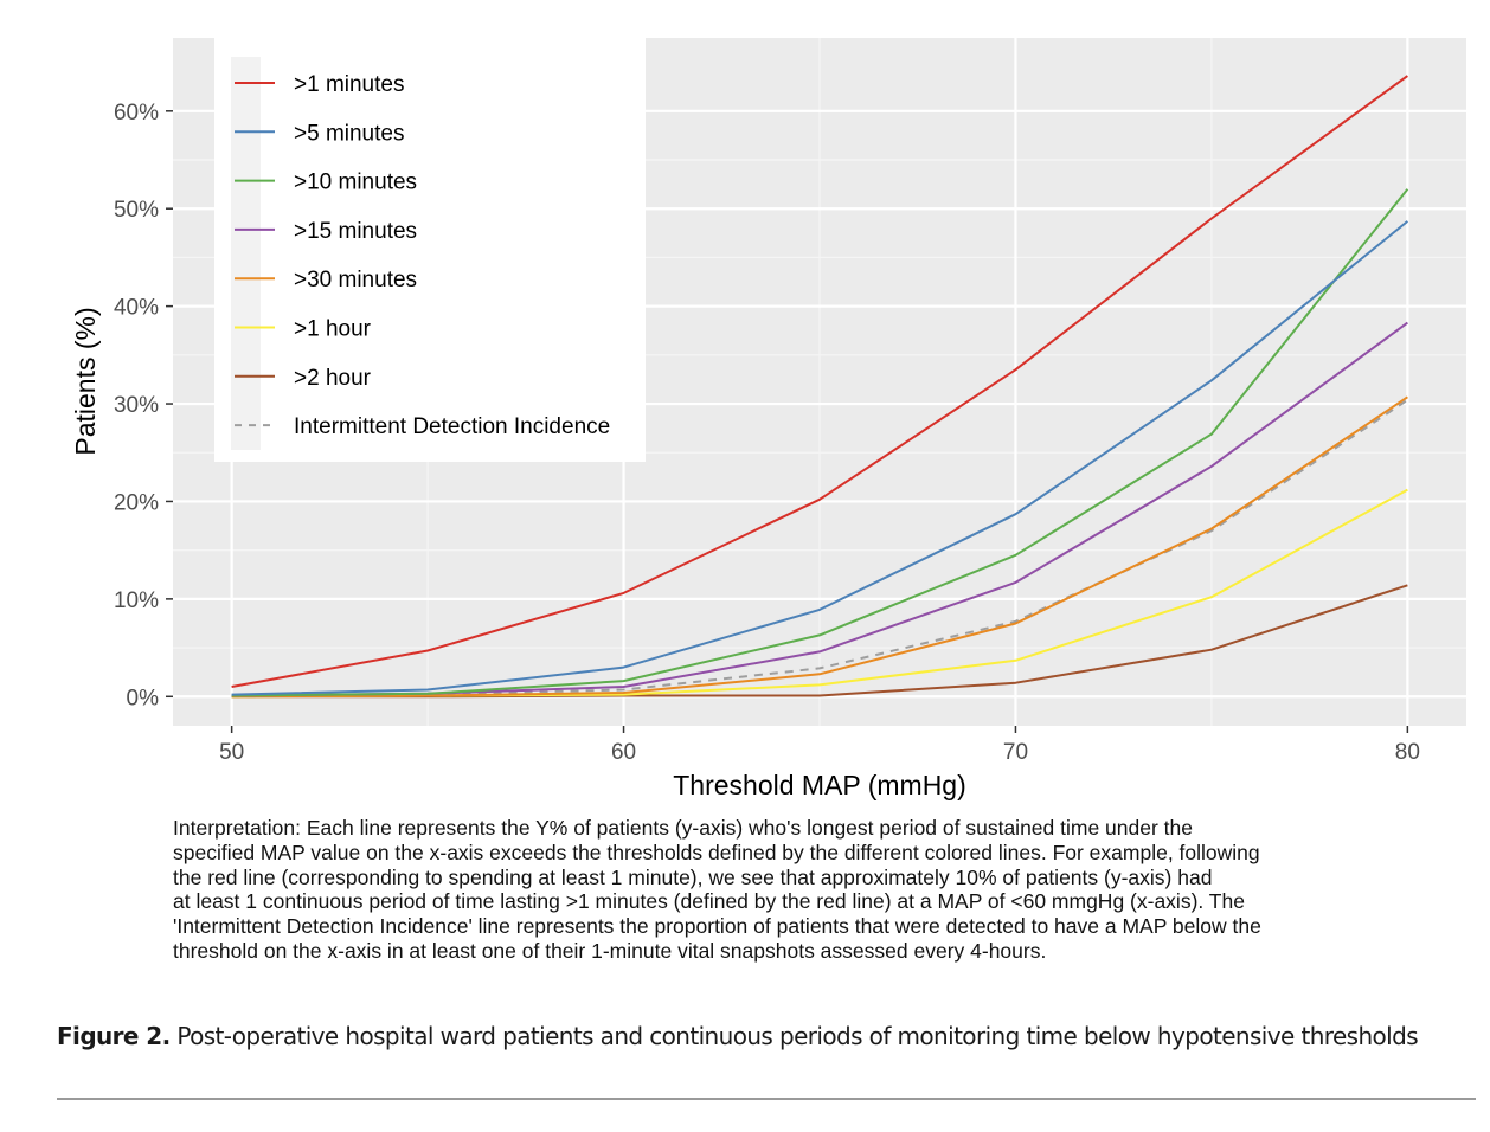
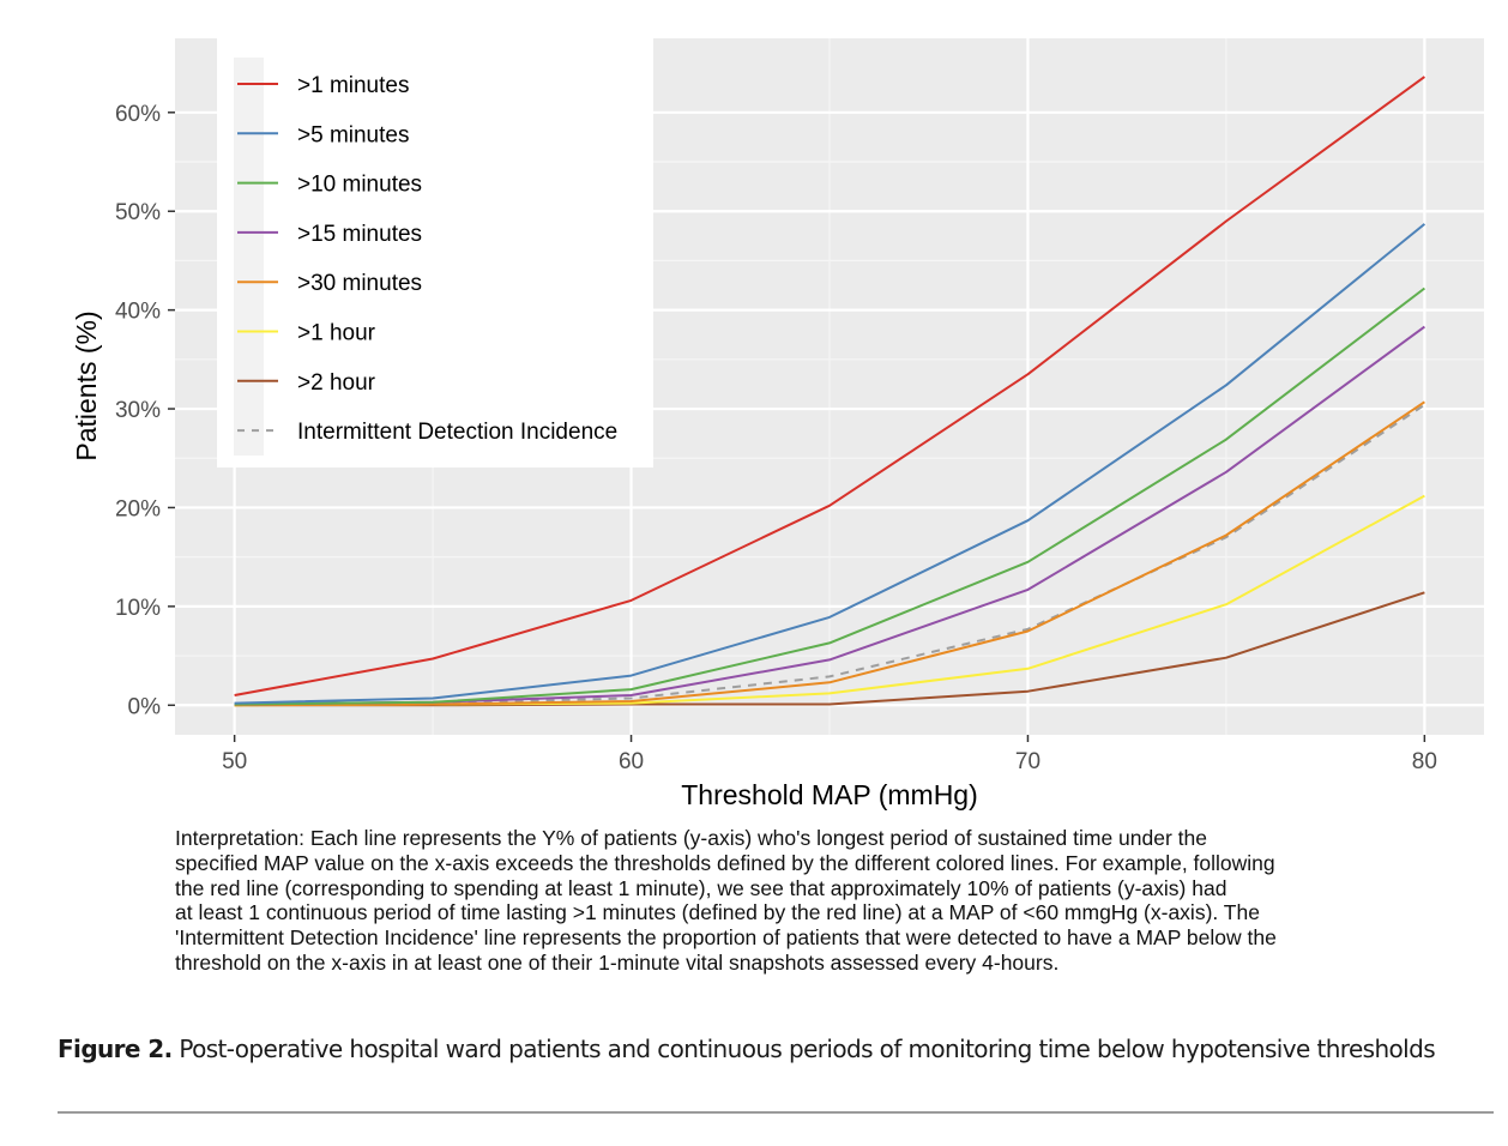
>10 minutes/80: 52% -> 42%
